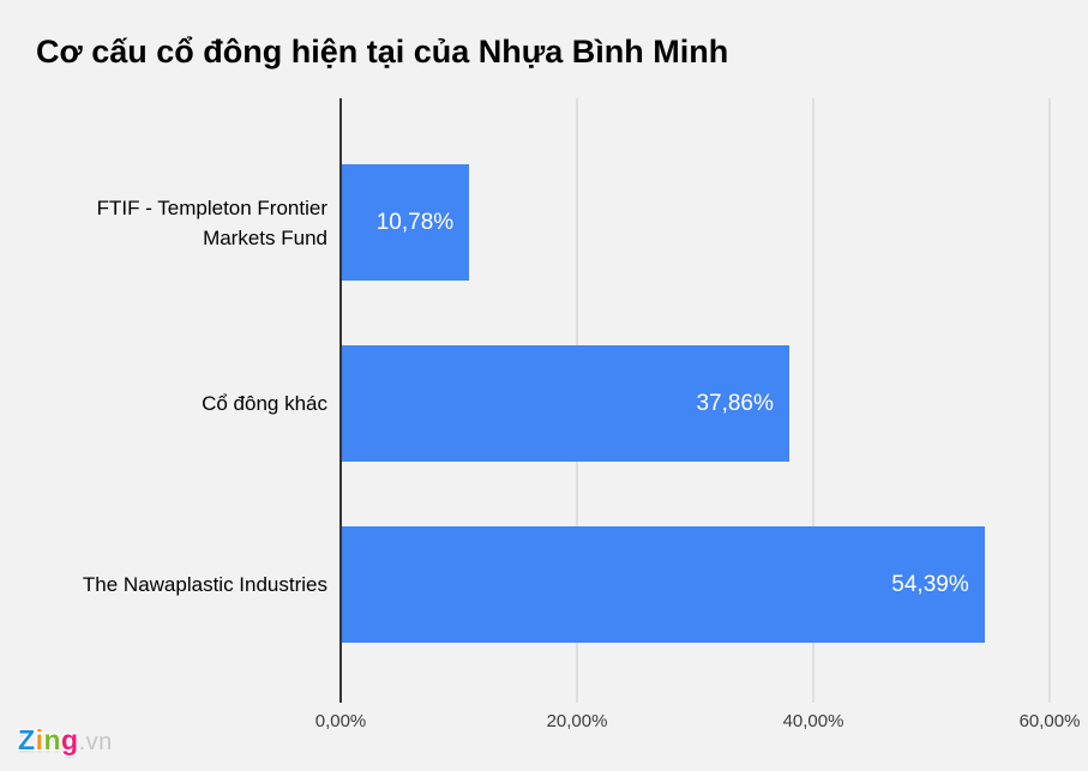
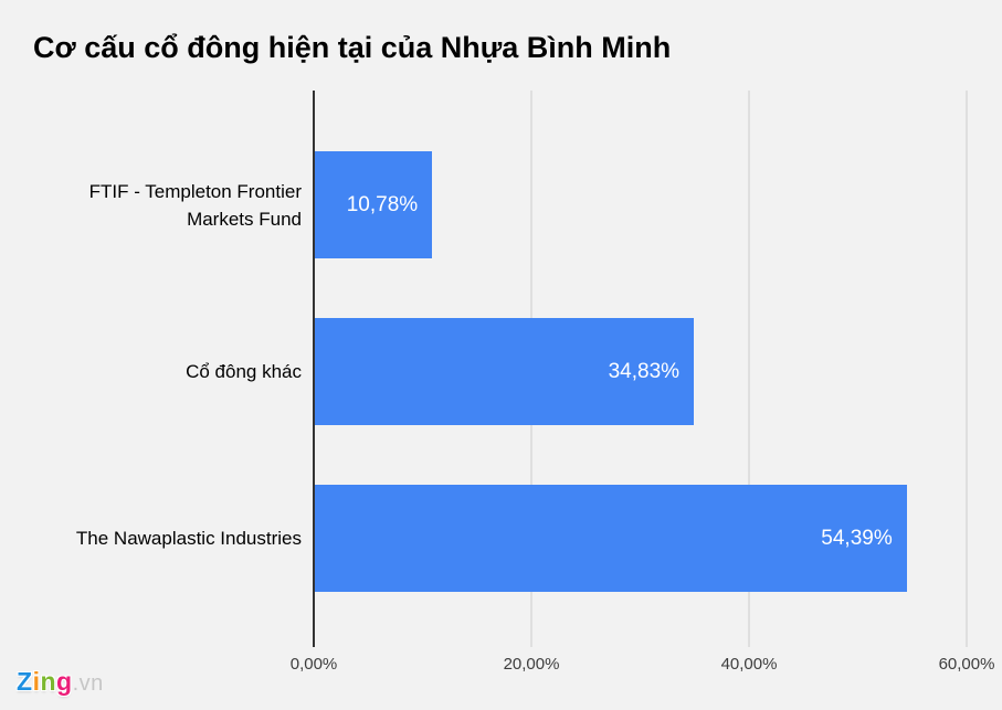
Cổ đông khác: 37,86% -> 34,83%
